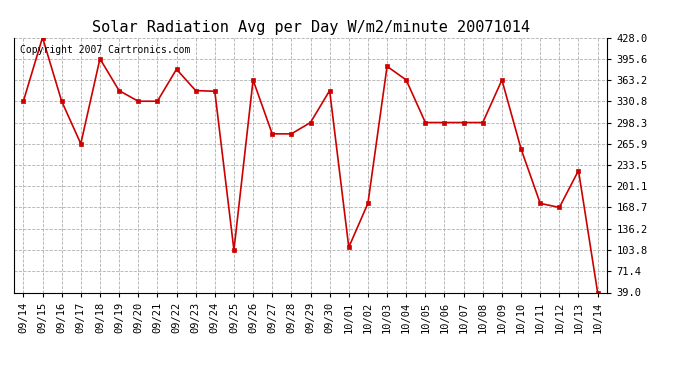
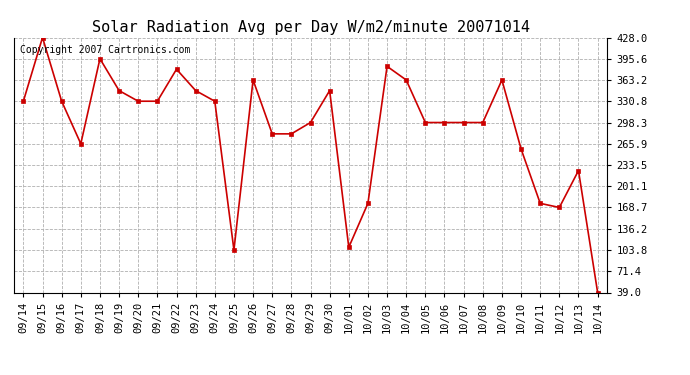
09/24: 346 -> 331
